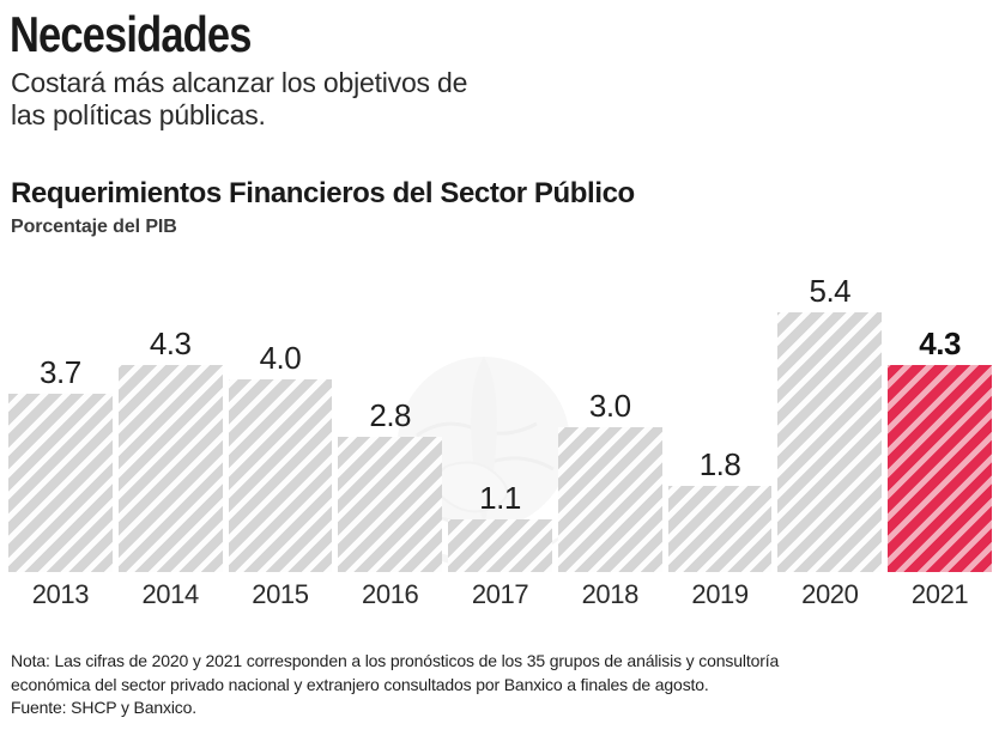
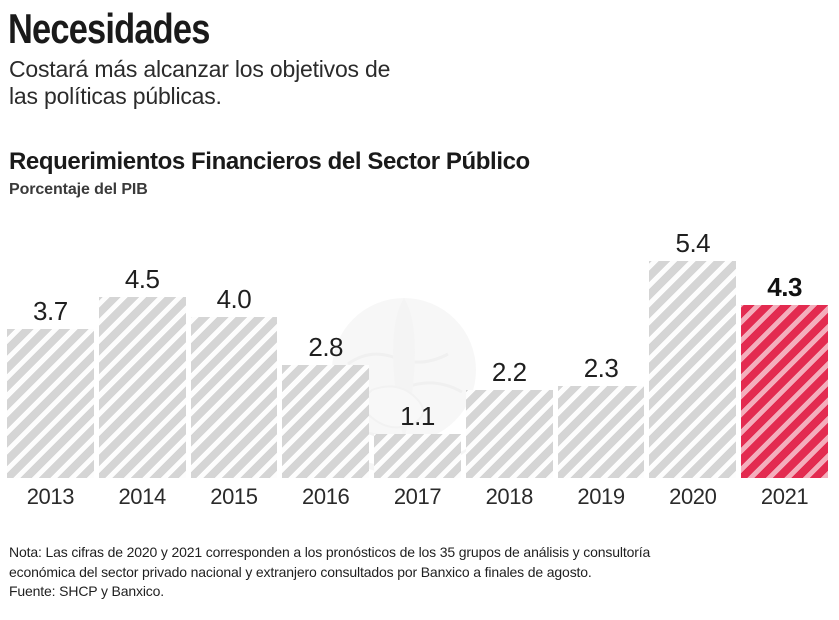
2014: 4.3 -> 4.5
2018: 3.0 -> 2.2
2019: 1.8 -> 2.3
